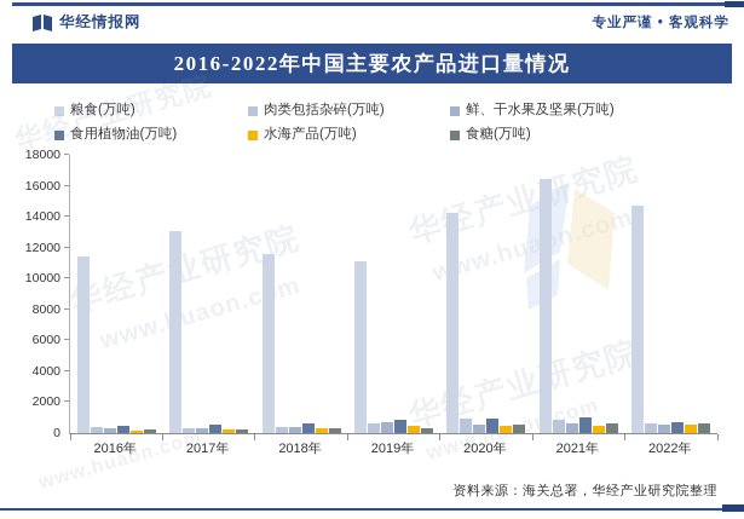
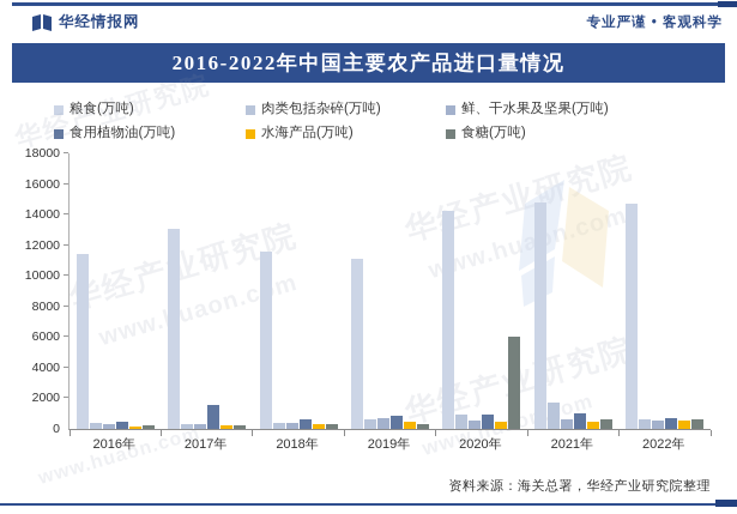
食用植物油(万吨)/2017年: 600 -> 1600
食糖(万吨)/2020年: 500 -> 6000
粮食(万吨)/2021年: 16500 -> 14800
肉类包括杂碎(万吨)/2021年: 900 -> 1700
